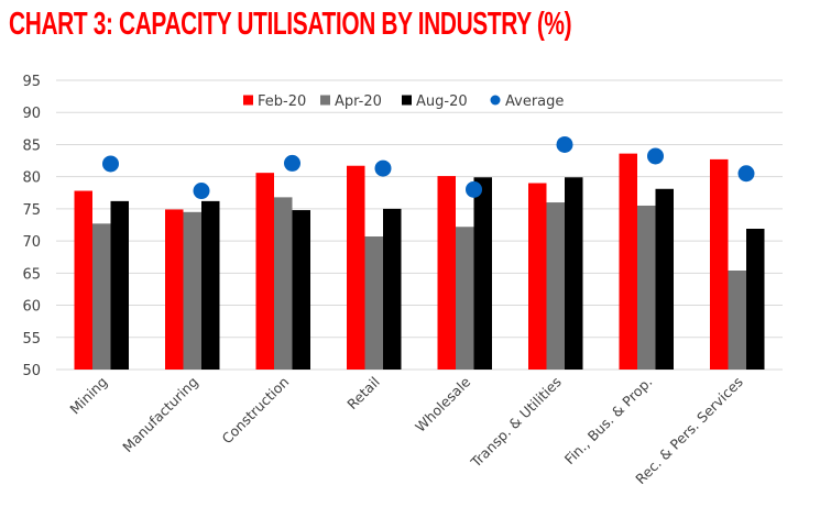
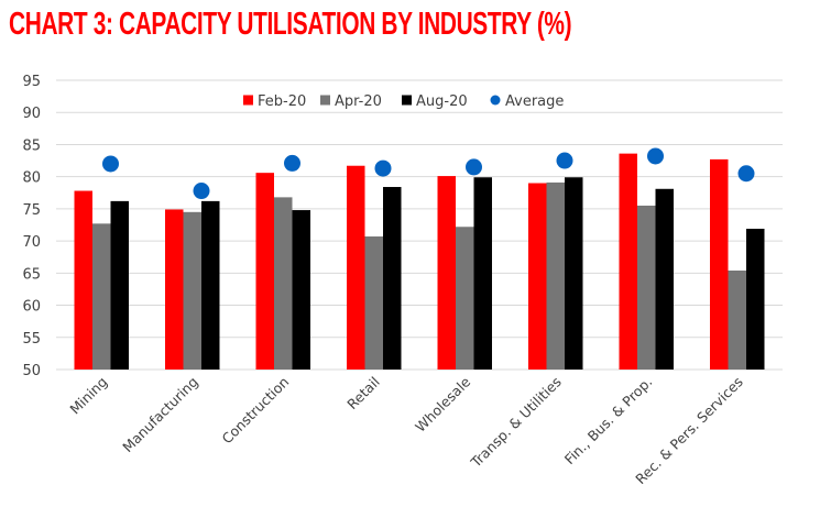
Aug-20/Retail: 75 -> 78
Average/Wholesale: 78 -> 82
Apr-20/Transp. & Utilities: 76 -> 79
Average/Transp. & Utilities: 85 -> 82
